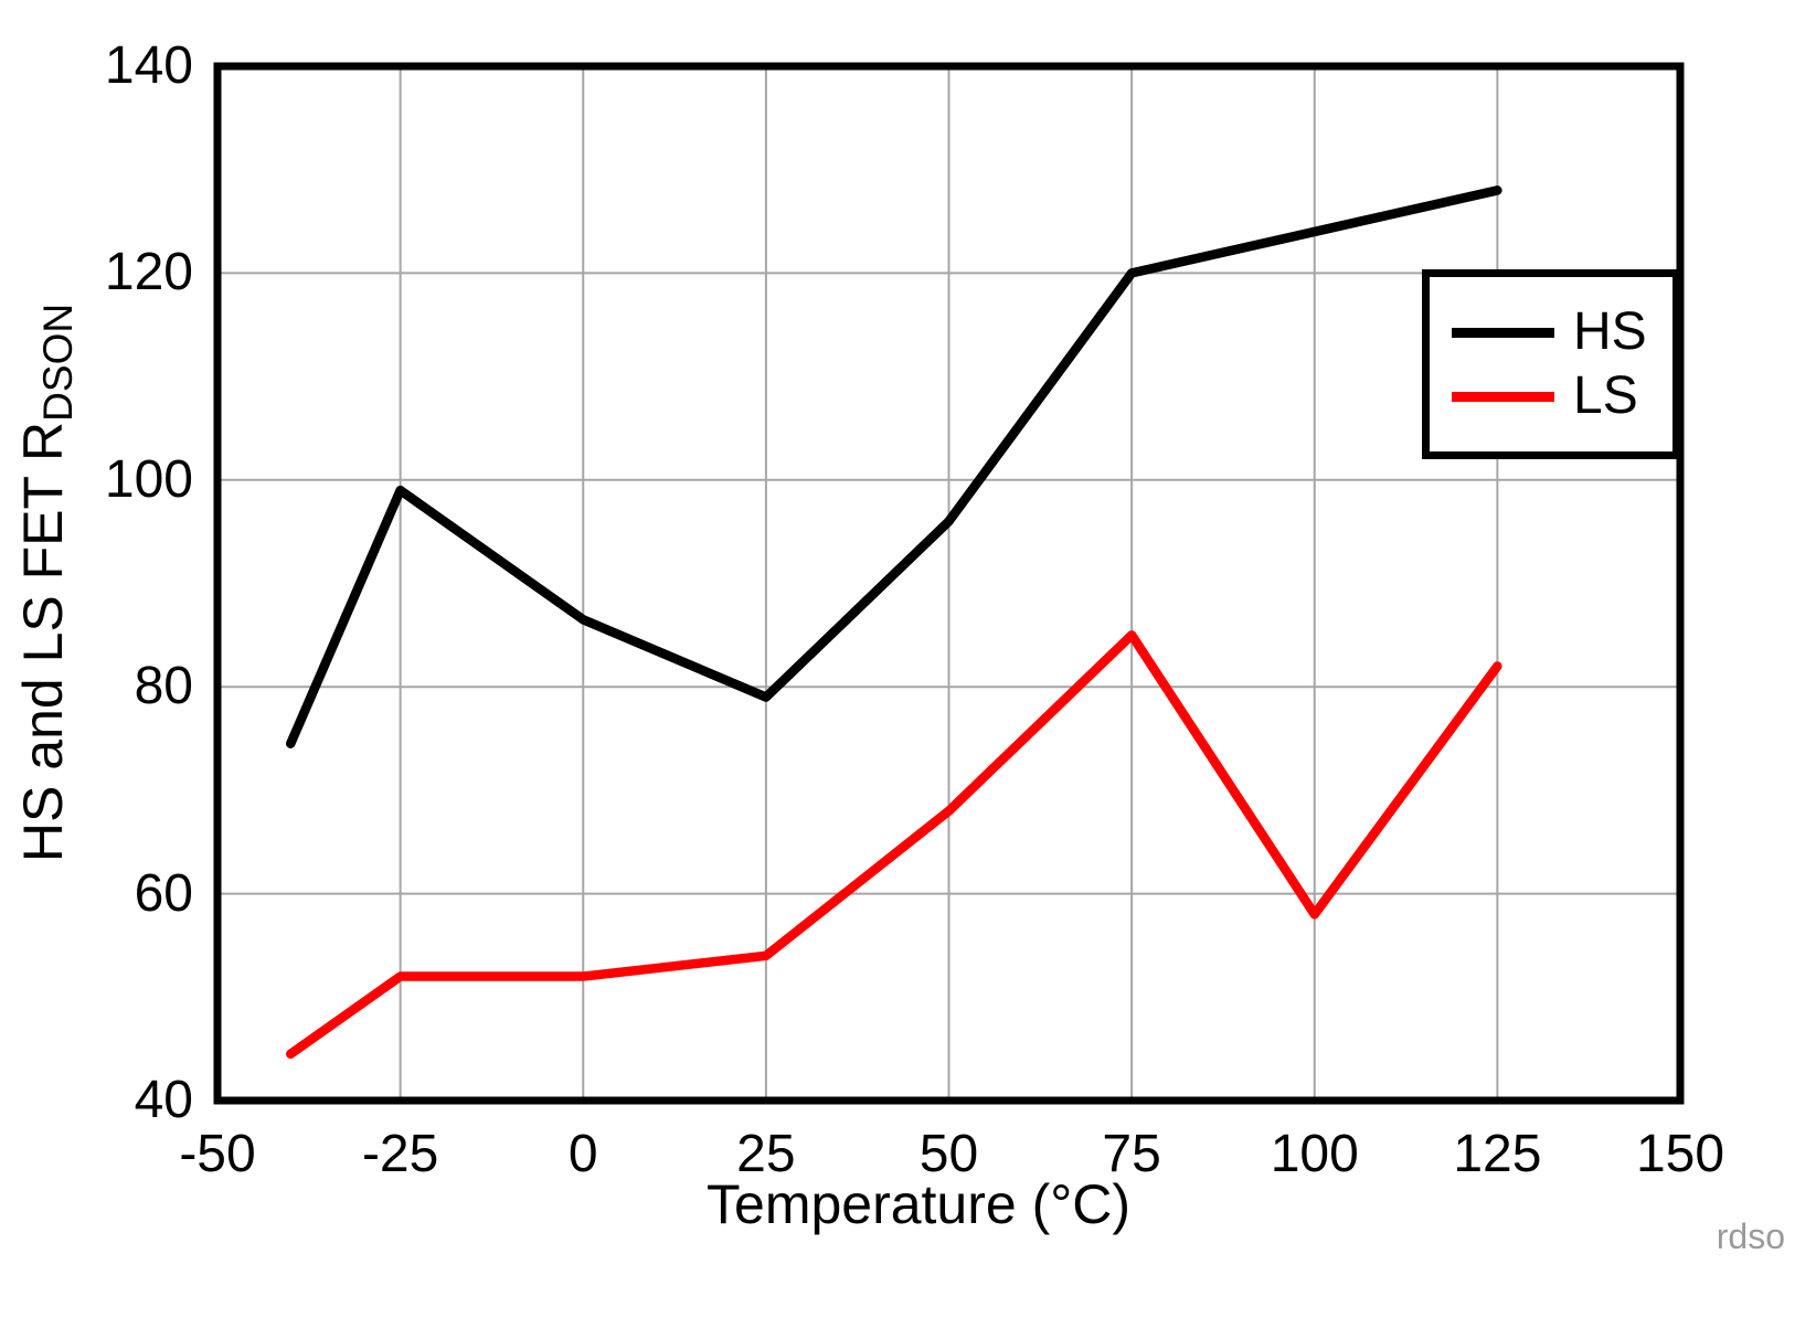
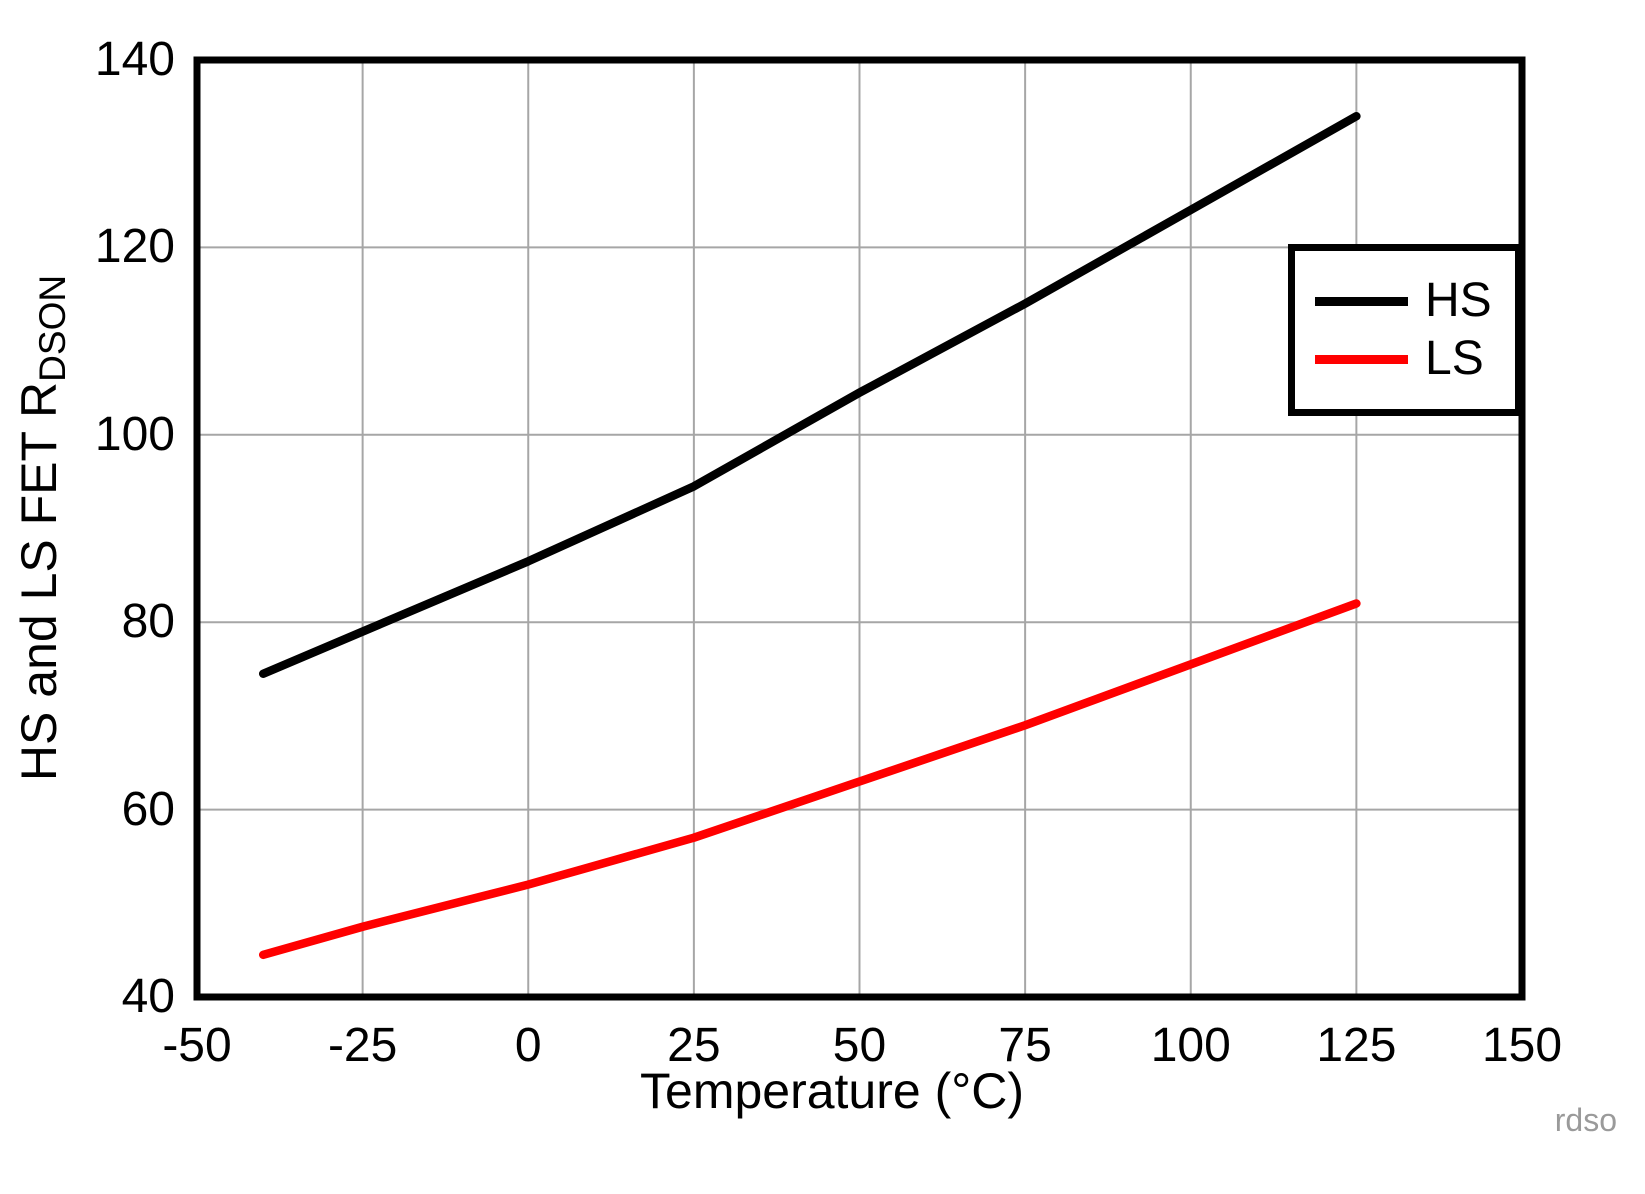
HS/-25: 99 -> 79
LS/-25: 52 -> 48
HS/25: 79 -> 94
LS/25: 54 -> 57
HS/50: 96 -> 104
LS/50: 68 -> 63
HS/75: 120 -> 114
LS/75: 85 -> 69
LS/100: 58 -> 76
HS/125: 128 -> 134
